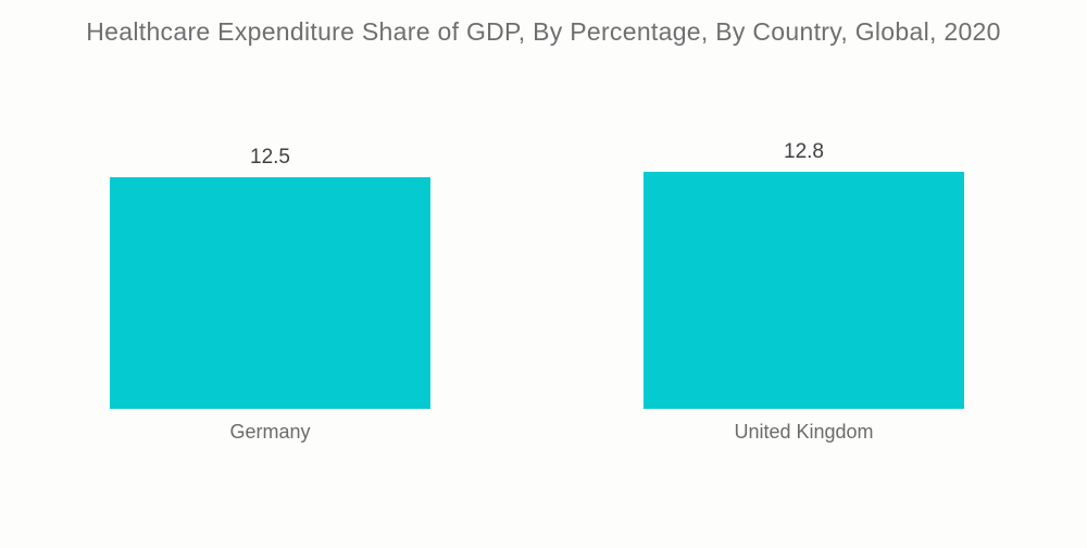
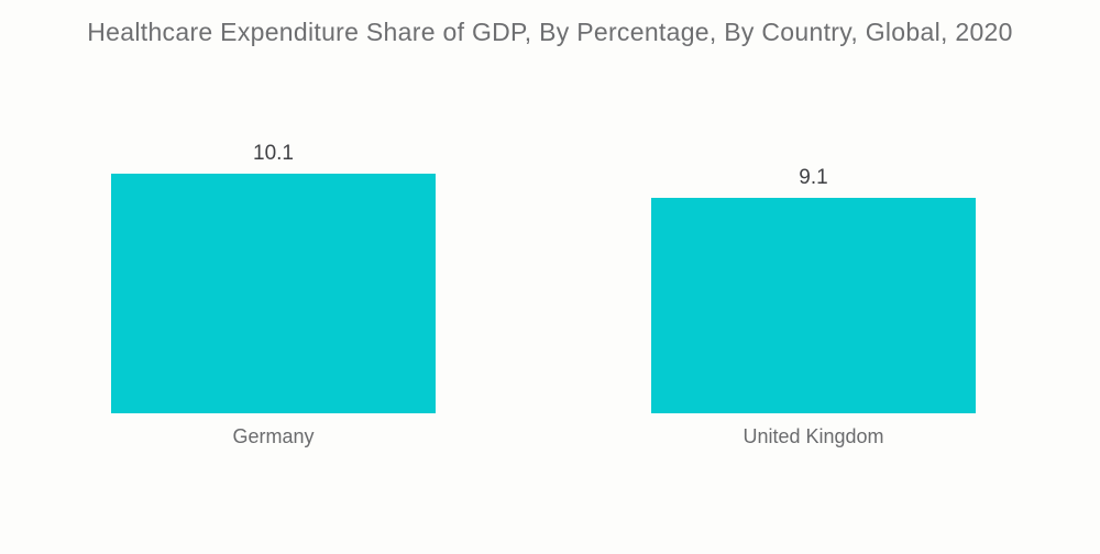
Germany: 12.5 -> 10.1
United Kingdom: 12.8 -> 9.1
